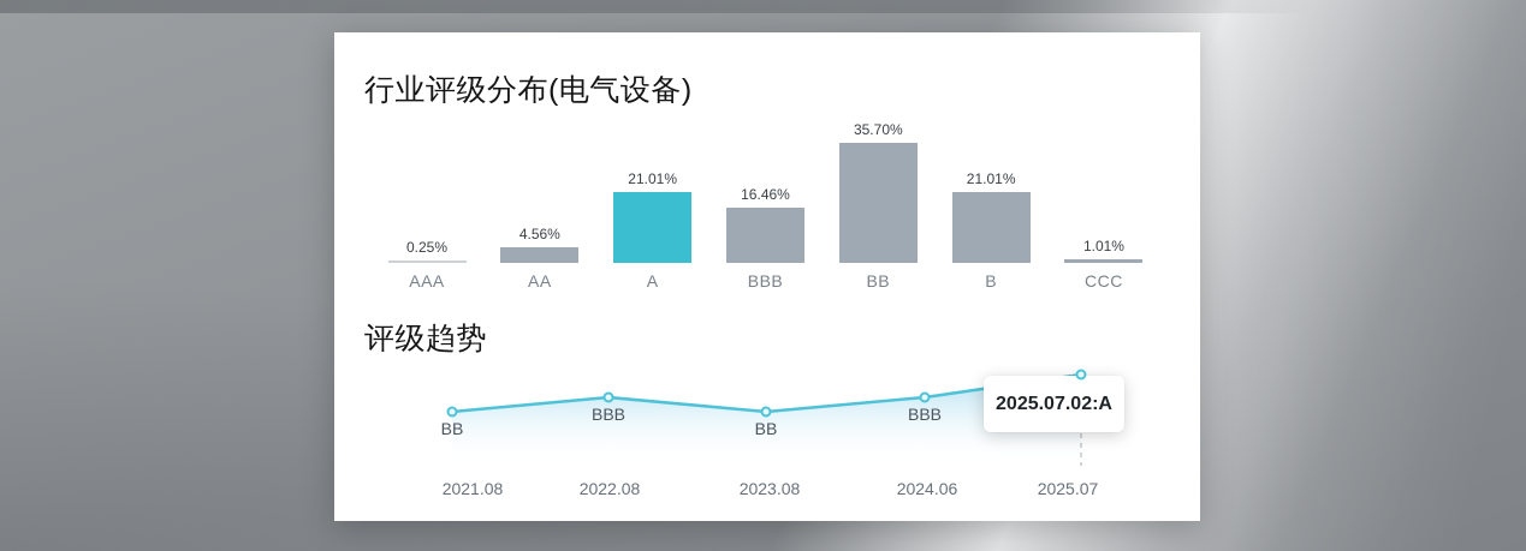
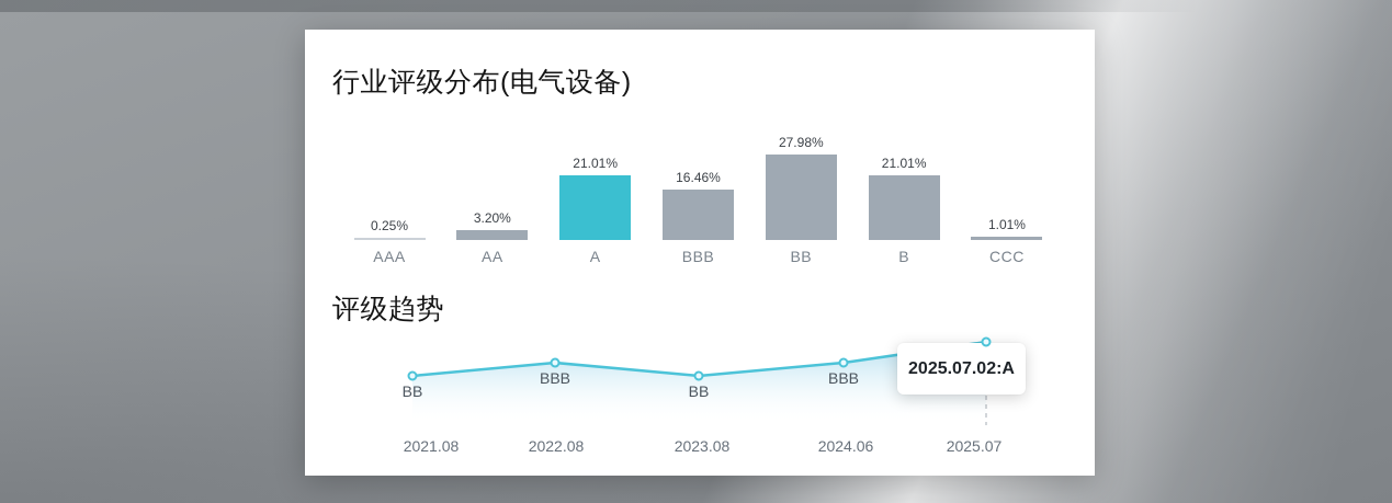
行业评级分布(电气设备)/AA: 4.56% -> 3.20%
行业评级分布(电气设备)/BB: 35.70% -> 27.98%
